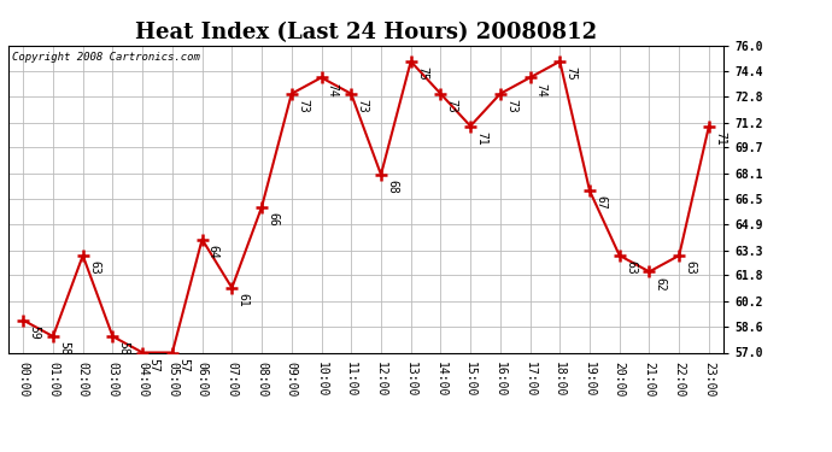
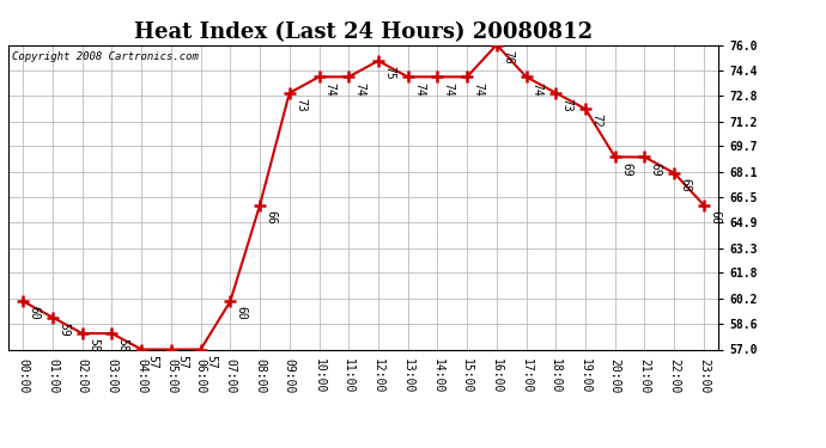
00:00: 59 -> 60
01:00: 58 -> 59
02:00: 63 -> 58
06:00: 64 -> 57
07:00: 61 -> 60
11:00: 73 -> 74
12:00: 68 -> 75
13:00: 75 -> 74
14:00: 73 -> 74
15:00: 71 -> 74
16:00: 73 -> 76
18:00: 75 -> 73
19:00: 67 -> 72
20:00: 63 -> 69
21:00: 62 -> 69
22:00: 63 -> 68
23:00: 71 -> 66
